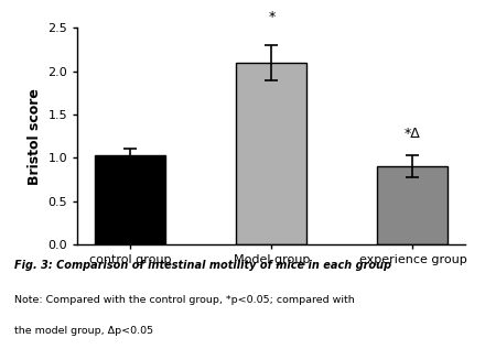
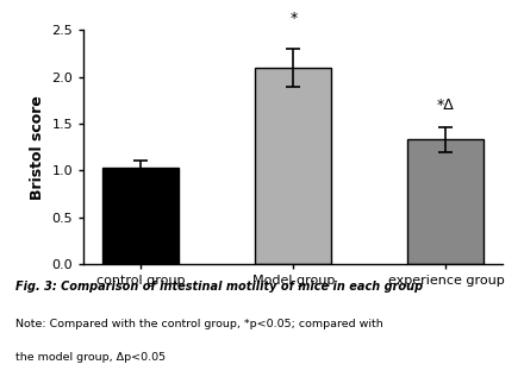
experience group: 0.90 -> 1.33
